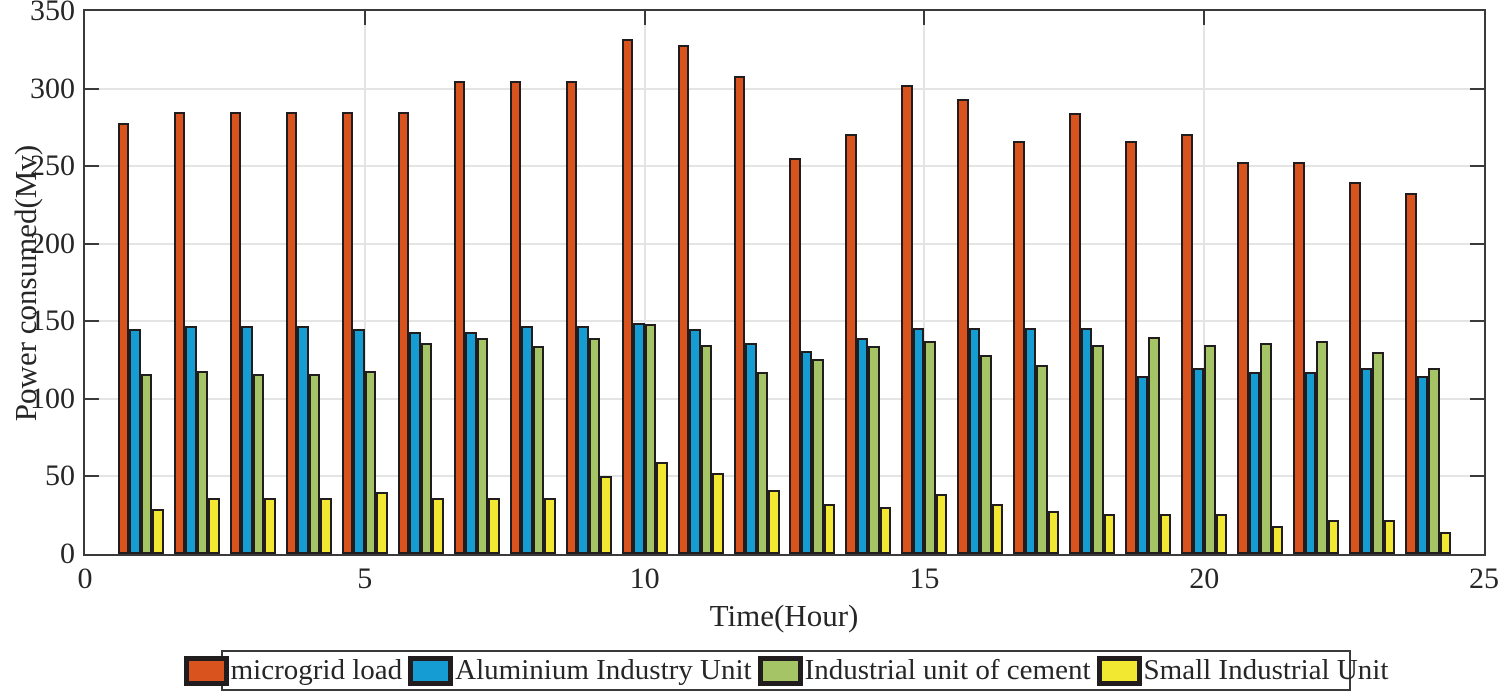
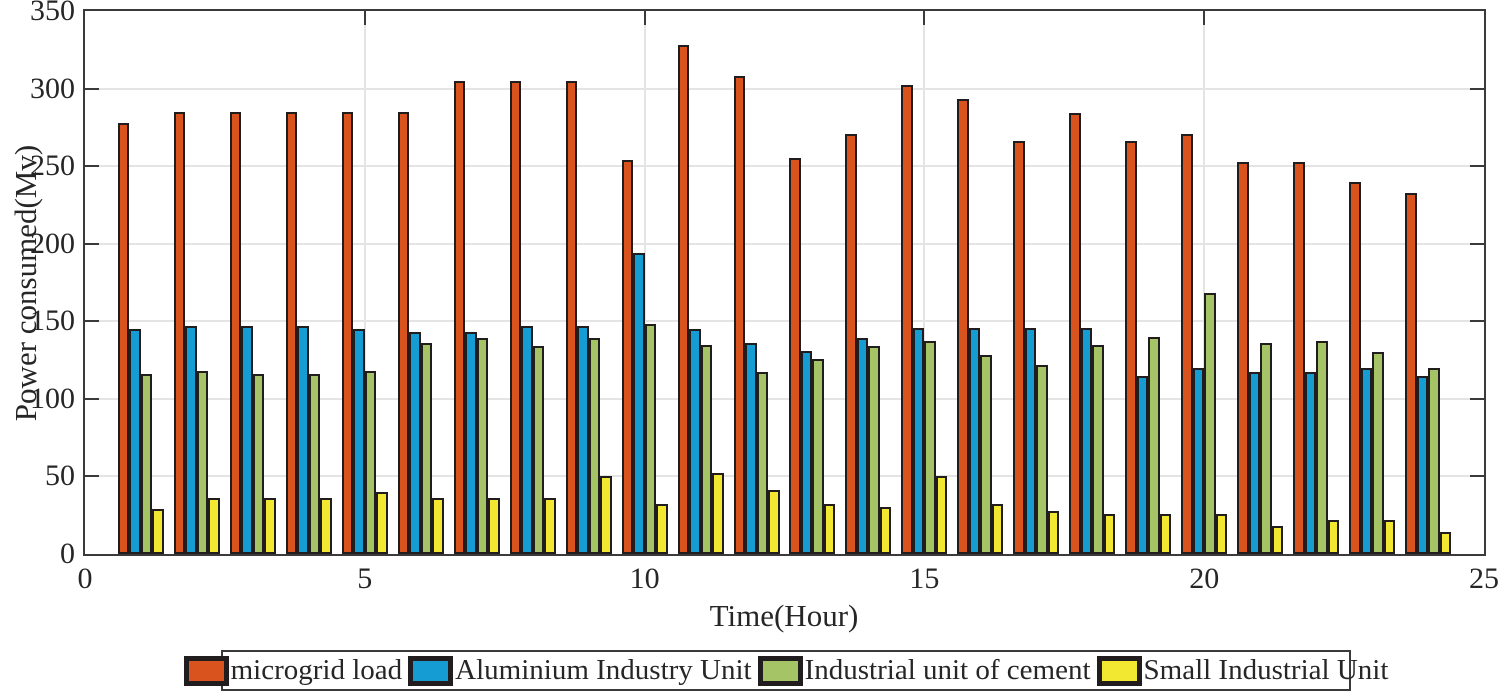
microgrid load/10: 332 -> 254
Aluminium Industry Unit/10: 149 -> 194
Small Industrial Unit/10: 59 -> 32
Small Industrial Unit/15: 39 -> 50
Industrial unit of cement/20: 135 -> 168
